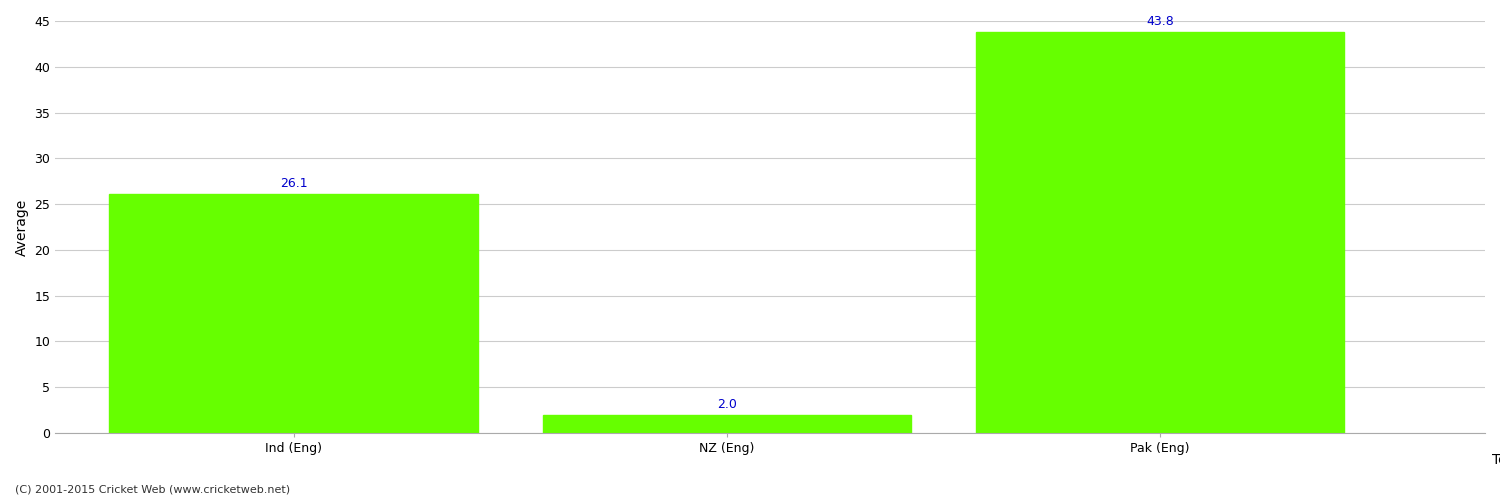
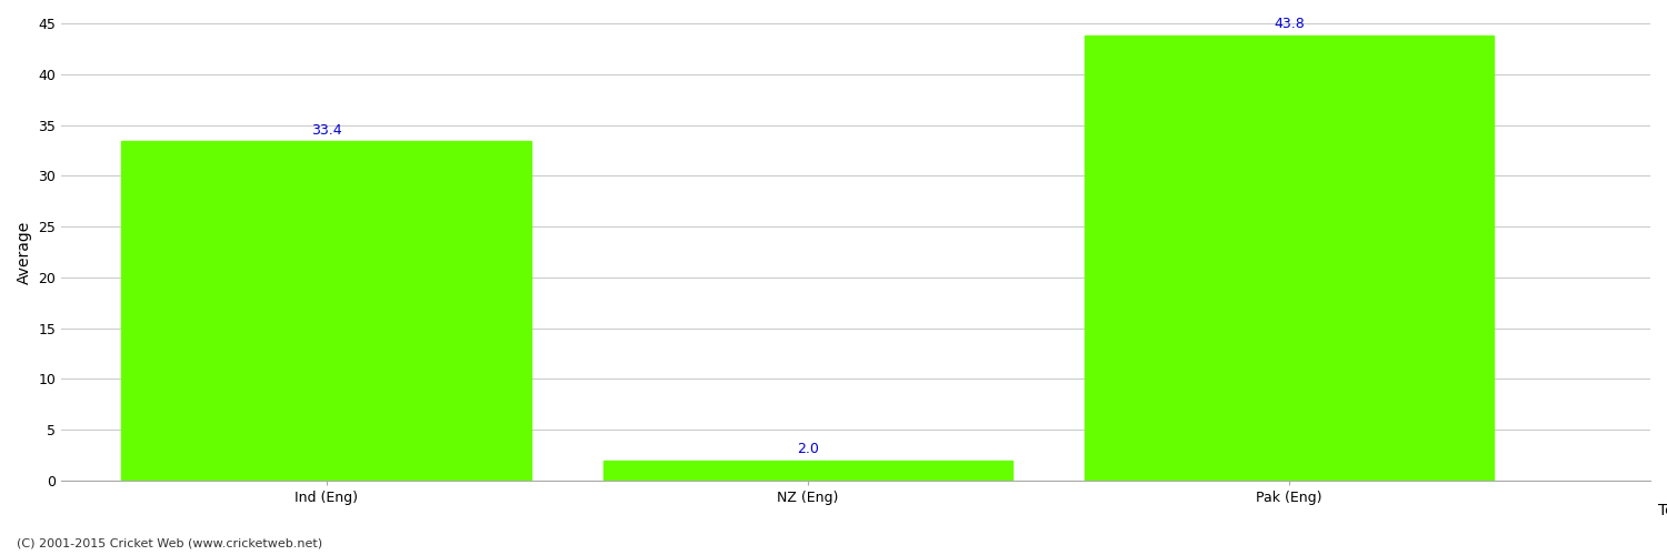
Ind (Eng): 26.1 -> 33.4
